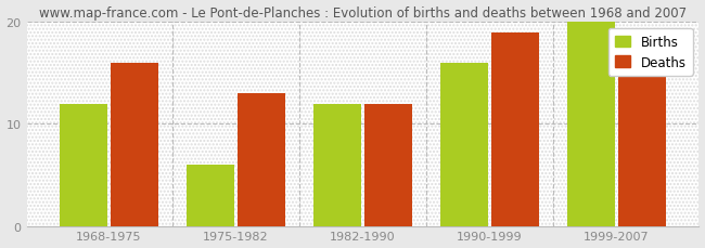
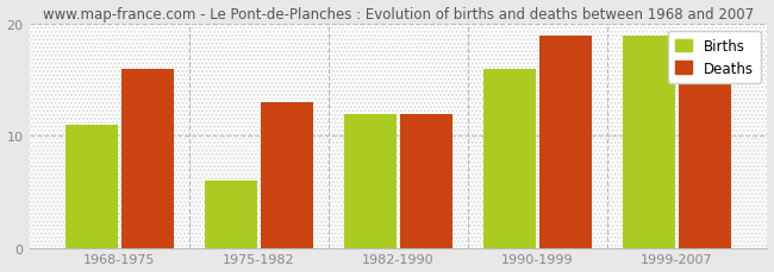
Births/1968-1975: 12 -> 11
Births/1999-2007: 20 -> 19
